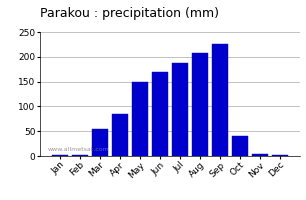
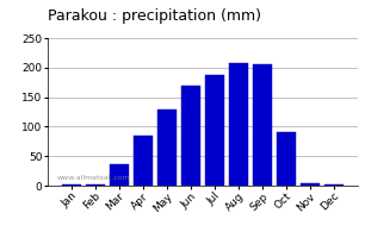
Mar: 55 -> 37
May: 150 -> 130
Sep: 225 -> 205
Oct: 40 -> 90
